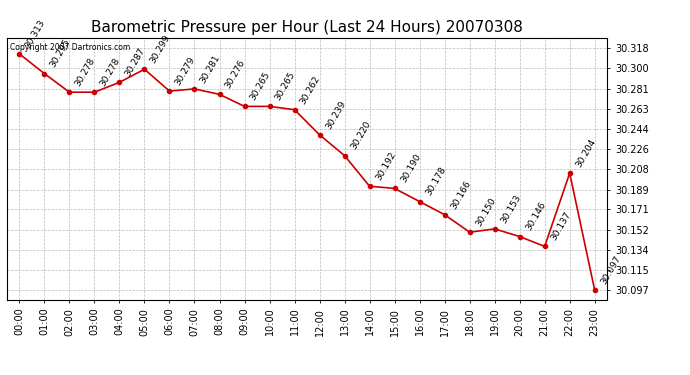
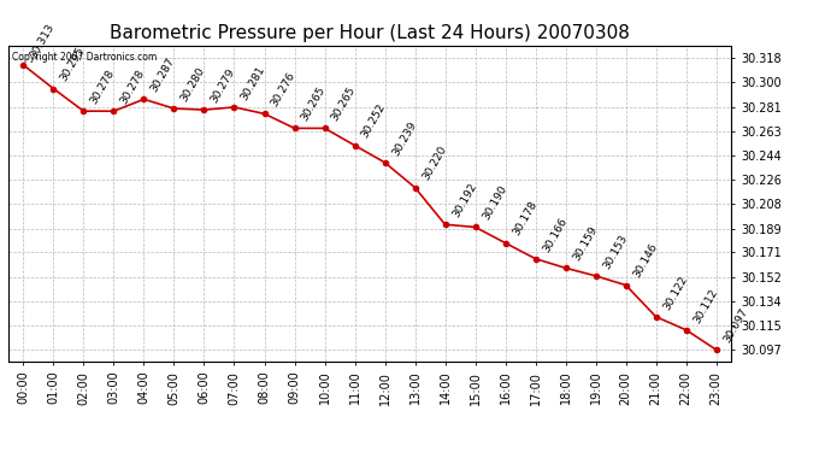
05:00: 30.299 -> 30.280
11:00: 30.262 -> 30.252
18:00: 30.150 -> 30.159
21:00: 30.137 -> 30.122
22:00: 30.204 -> 30.112
